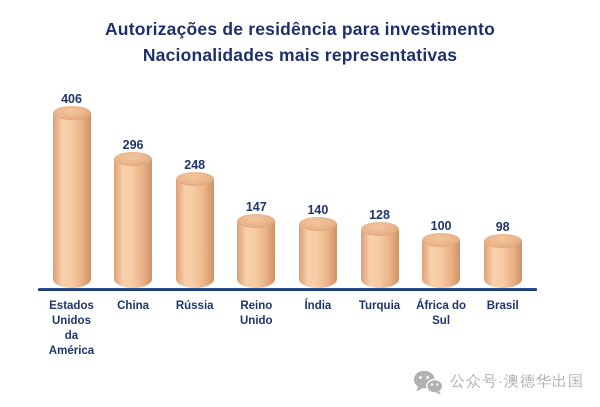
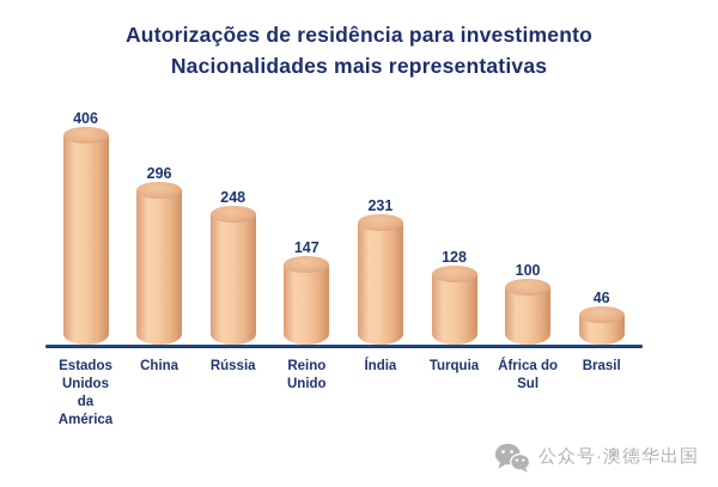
Índia: 140 -> 231
Brasil: 98 -> 46
